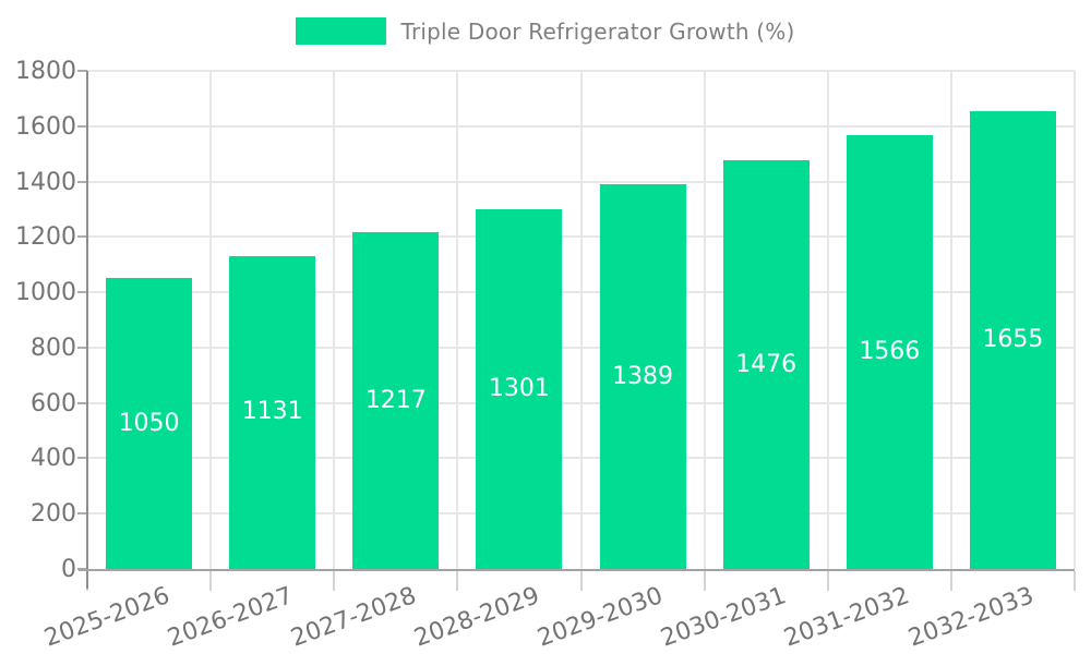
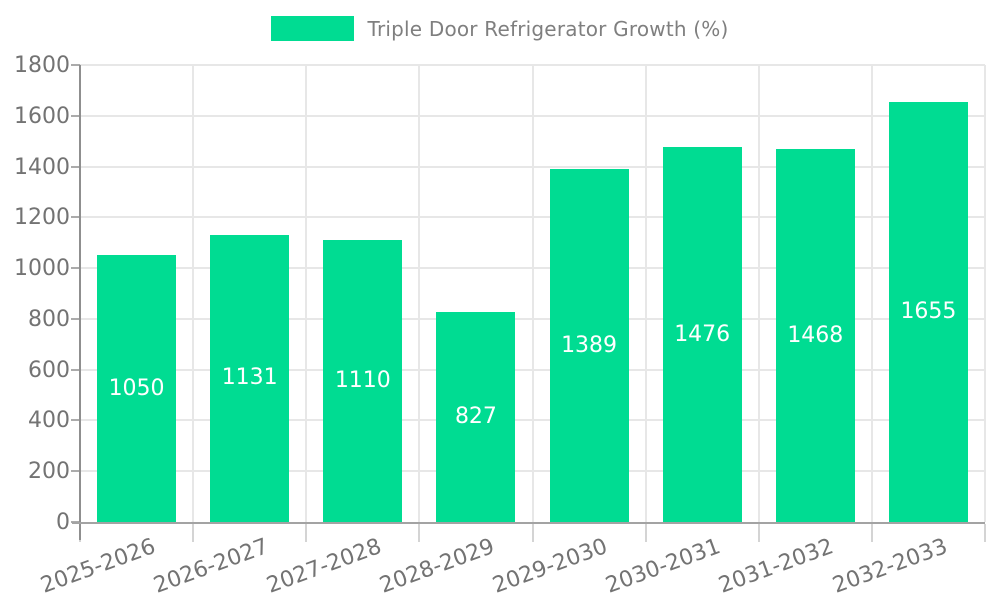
2027-2028: 1217 -> 1110
2028-2029: 1301 -> 827
2031-2032: 1566 -> 1468
